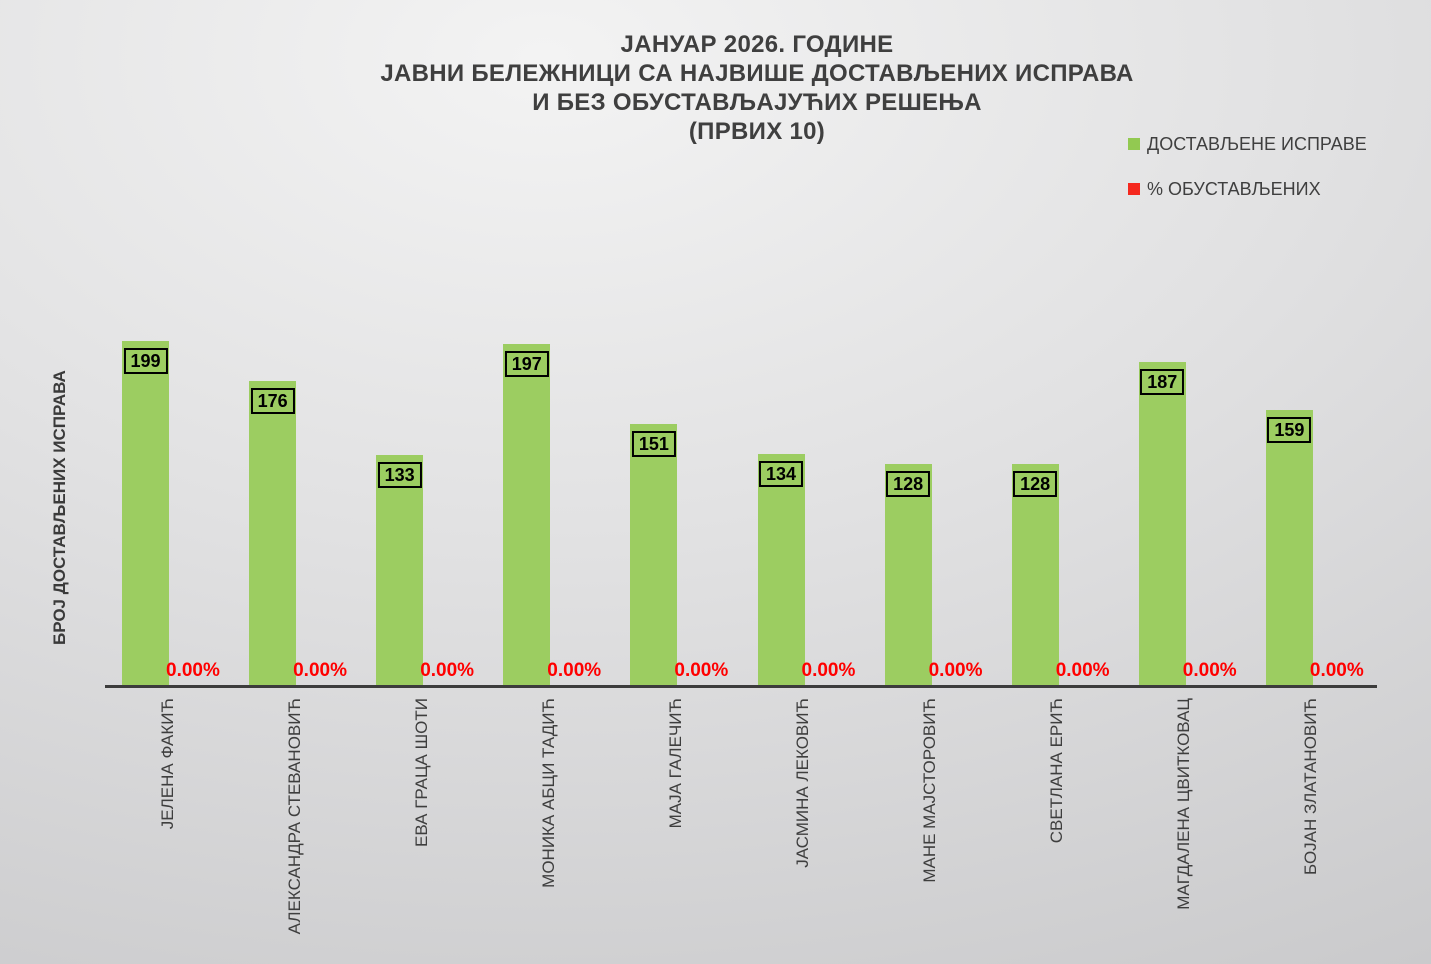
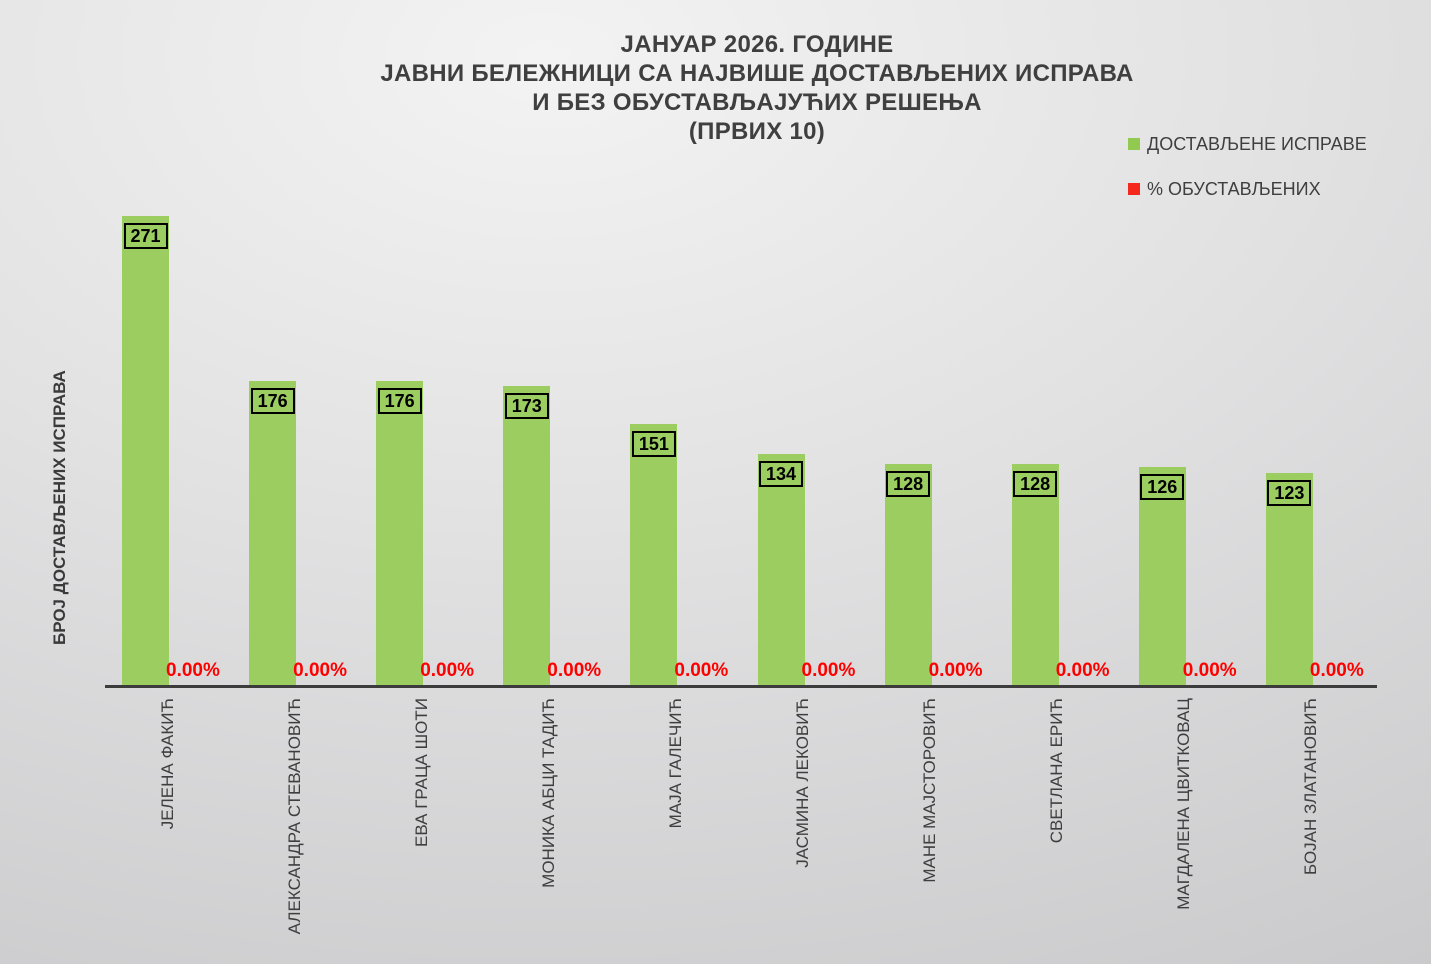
ДОСТАВЉЕНЕ ИСПРАВЕ/ЈЕЛЕНА ФАКИЋ: 199 -> 271
ДОСТАВЉЕНЕ ИСПРАВЕ/ЕВА ГРАЦА ШОТИ: 133 -> 176
ДОСТАВЉЕНЕ ИСПРАВЕ/МОНИКА АБЦИ ТАДИЋ: 197 -> 173
ДОСТАВЉЕНЕ ИСПРАВЕ/МАГДАЛЕНА ЦВИТКОВАЦ: 187 -> 126
ДОСТАВЉЕНЕ ИСПРАВЕ/БОЈАН ЗЛАТАНОВИЋ: 159 -> 123
